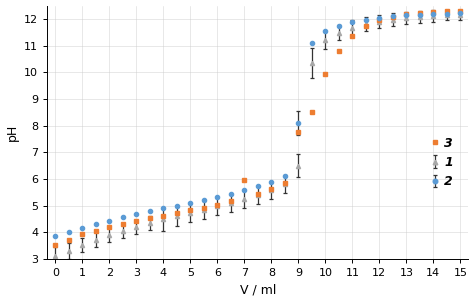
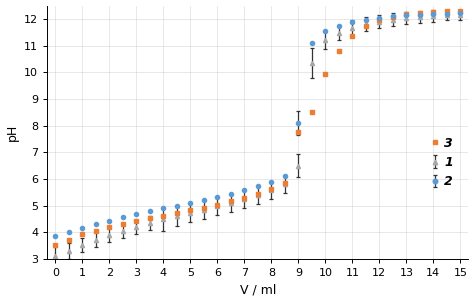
3/7: 5.95 -> 5.29
